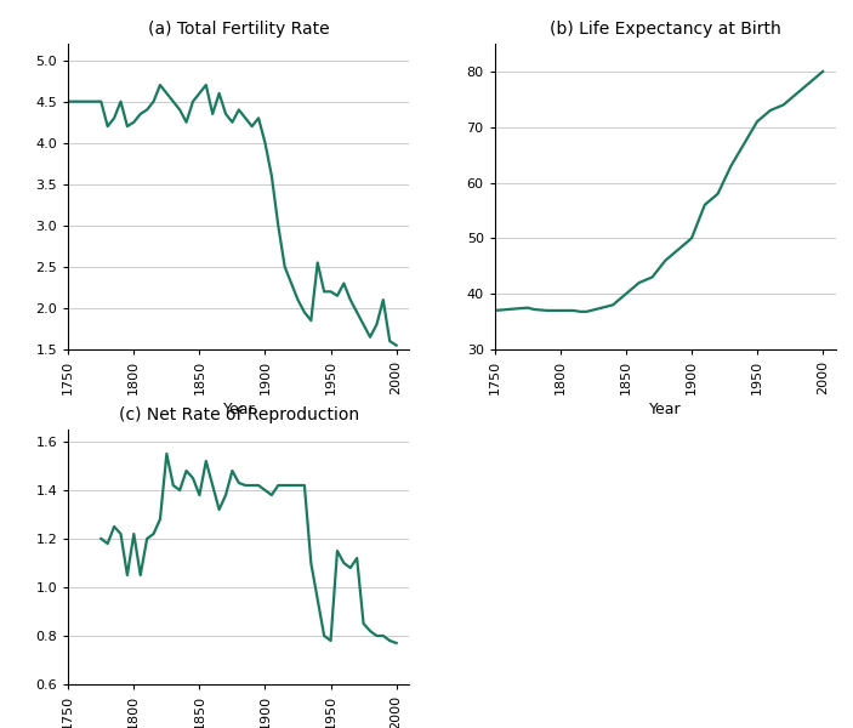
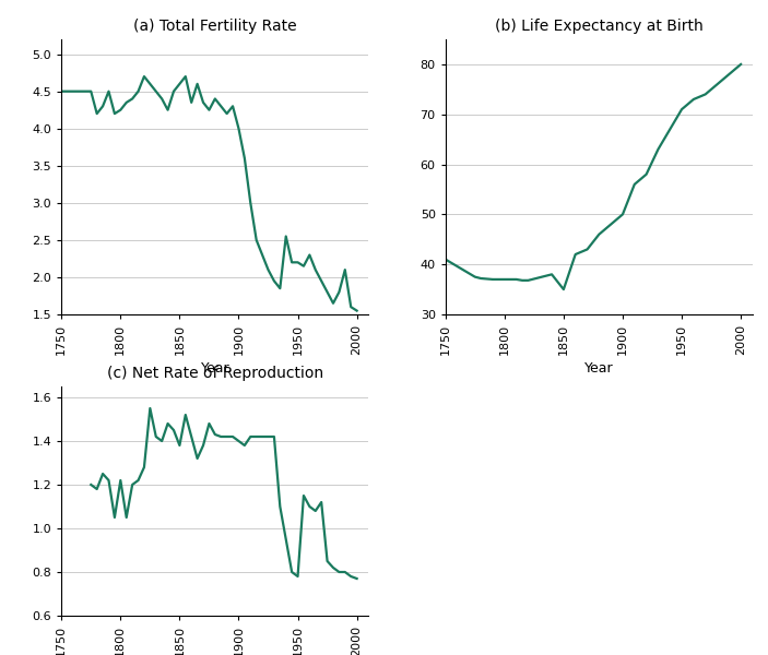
(b) Life Expectancy at Birth/1750: 37.0 -> 41.0
(b) Life Expectancy at Birth/1850: 40.0 -> 35.0
